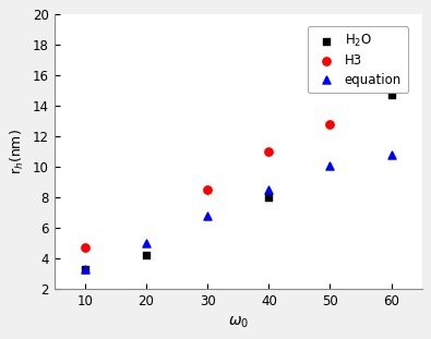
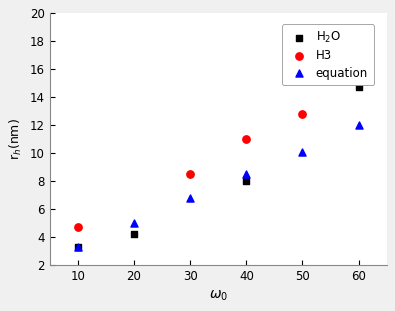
equation/60: 10.8 -> 12.0
